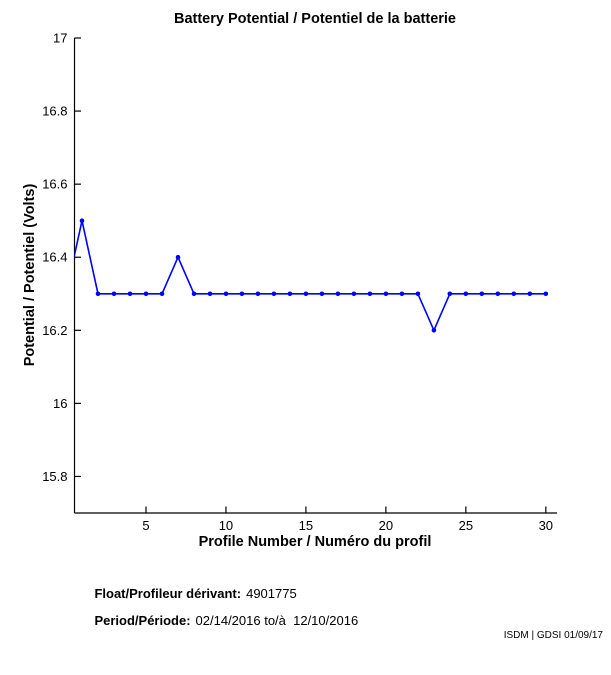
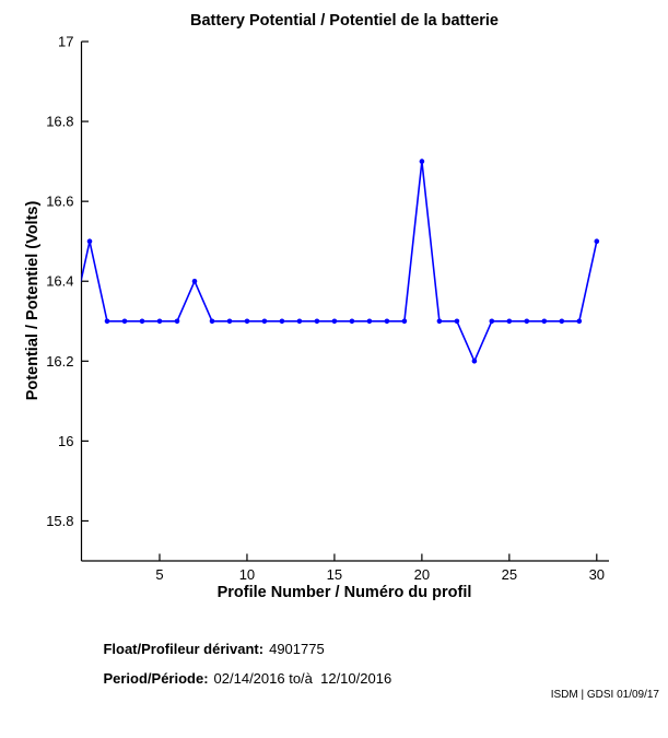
20: 16.3 -> 16.7
30: 16.3 -> 16.5
